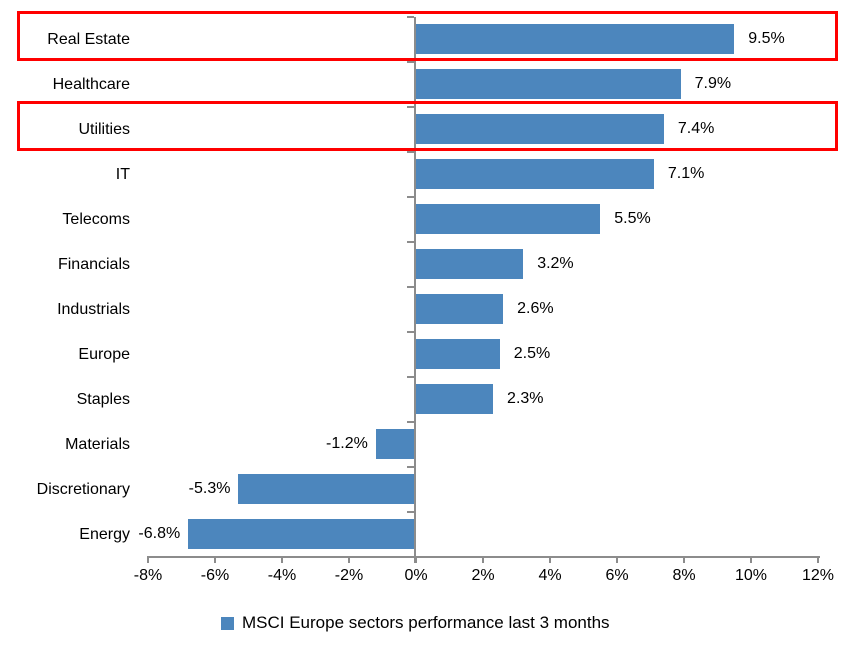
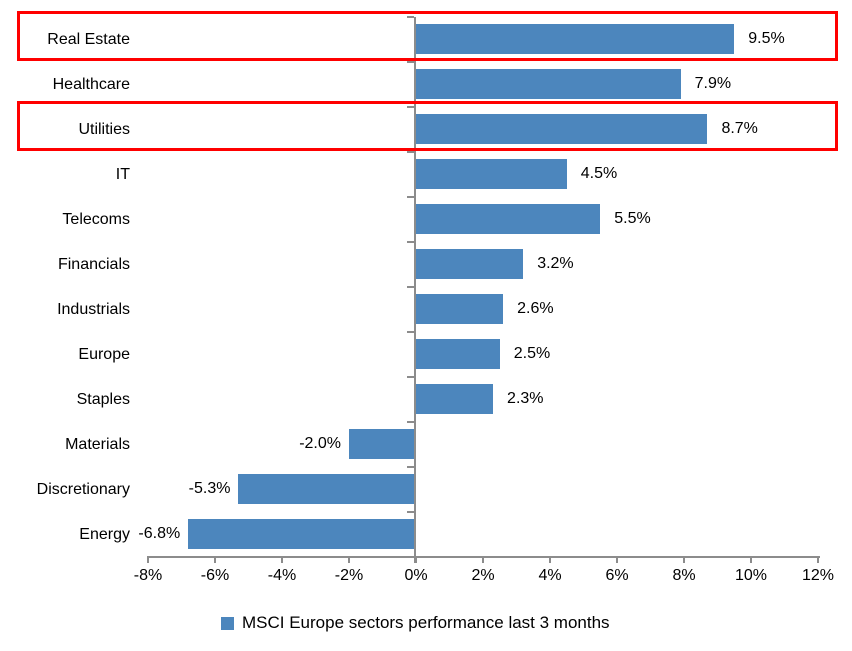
Utilities: 7.4% -> 8.7%
IT: 7.1% -> 4.5%
Materials: -1.2% -> -2.0%
